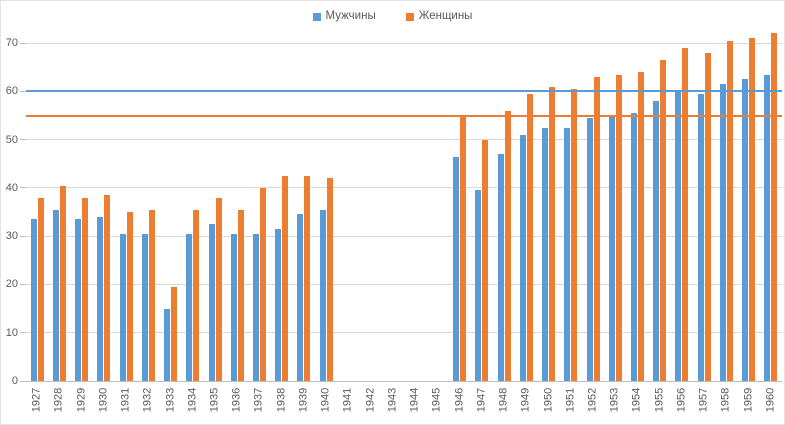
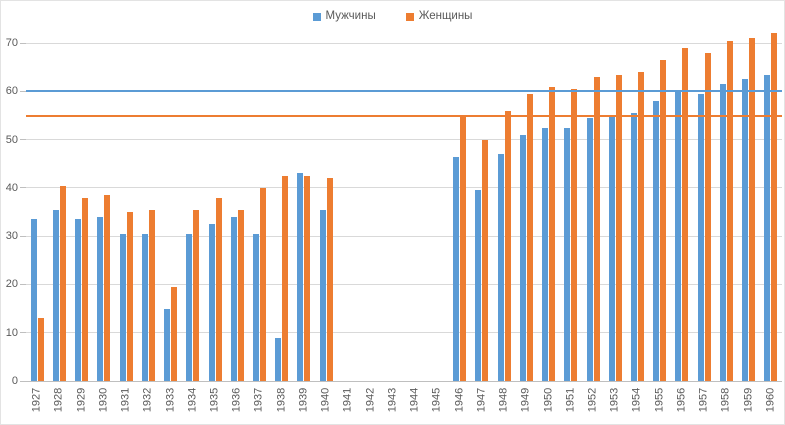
Женщины/1927: 38 -> 13
Мужчины/1936: 30 -> 34
Мужчины/1938: 32 -> 9
Мужчины/1939: 34 -> 43
